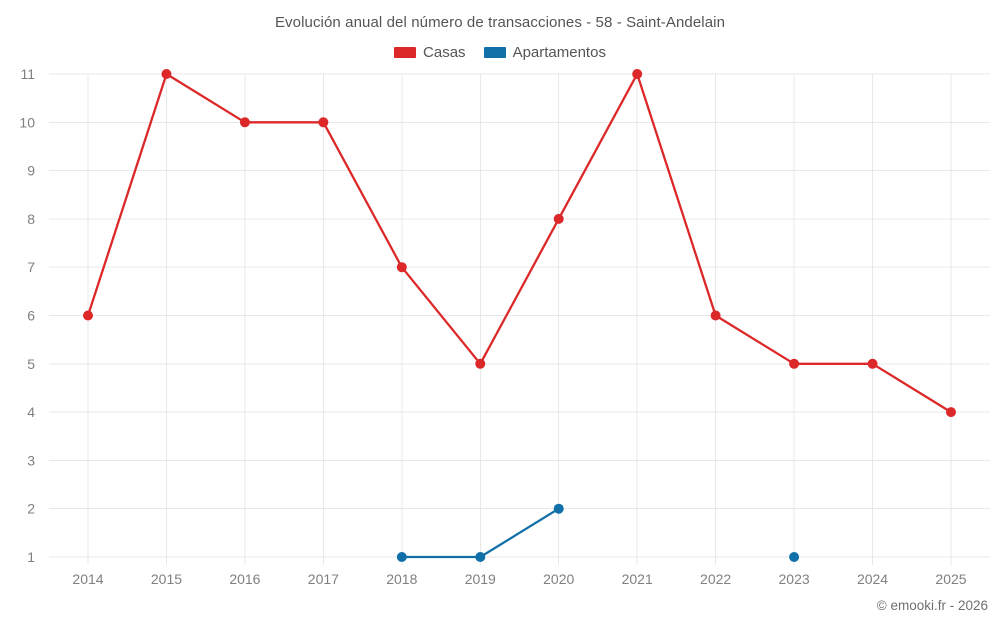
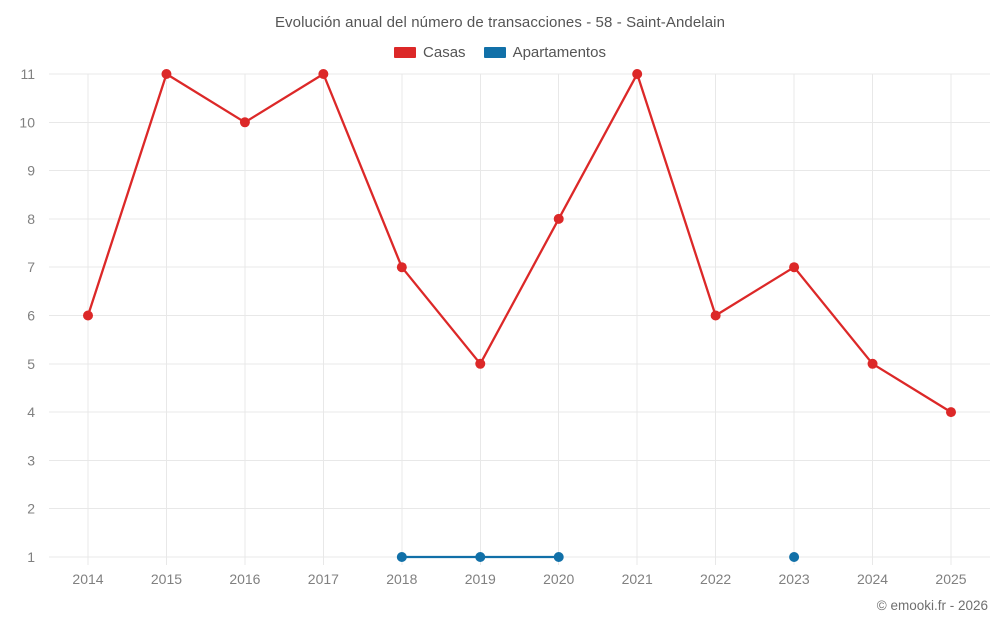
Casas/2017: 10 -> 11
Apartamentos/2020: 2 -> 1
Casas/2023: 5 -> 7
